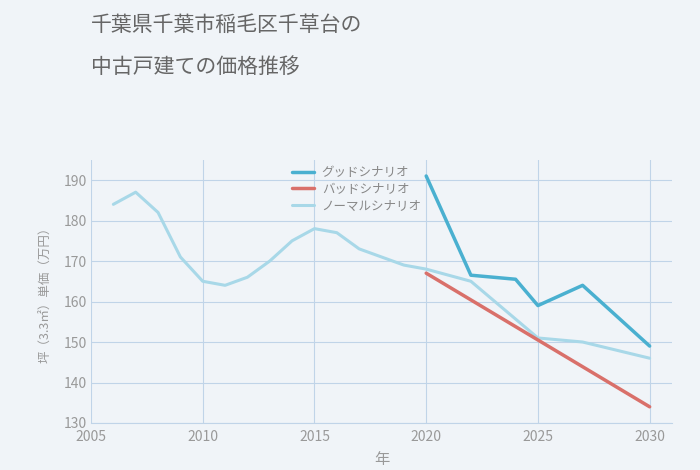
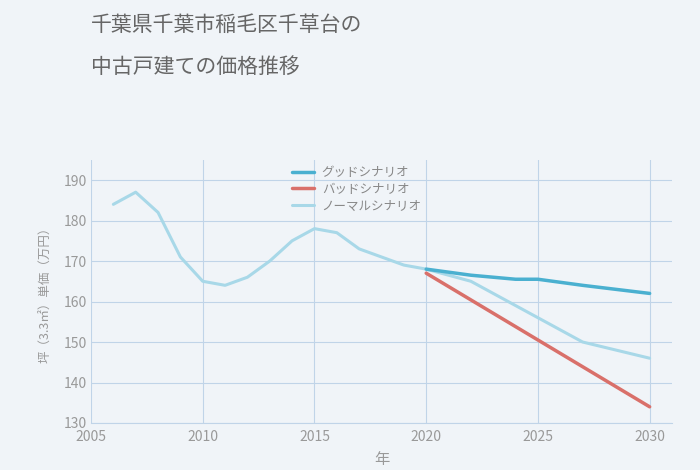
グッドシナリオ/2020: 191.0 -> 168.0
グッドシナリオ/2025: 159.0 -> 165.5
ノーマルシナリオ/2025: 151 -> 156
グッドシナリオ/2030: 149.0 -> 162.0
